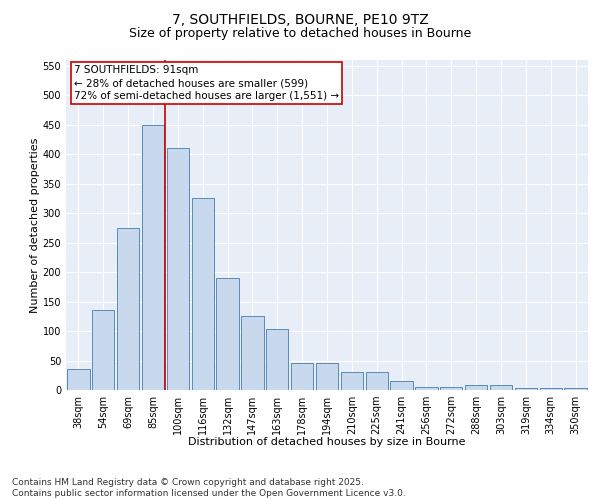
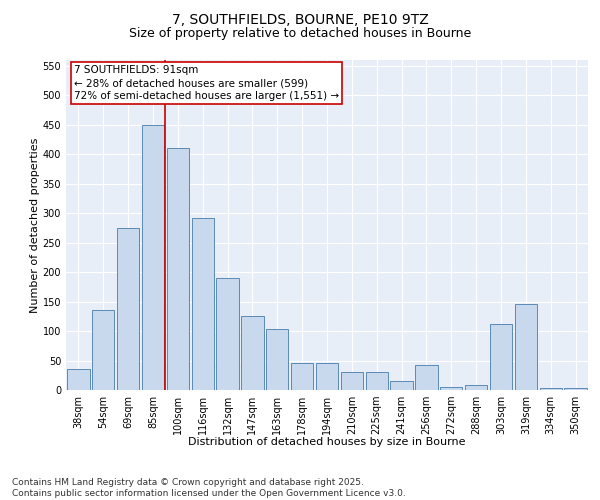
116sqm: 325 -> 292
256sqm: 5 -> 42
303sqm: 9 -> 112
319sqm: 4 -> 146
